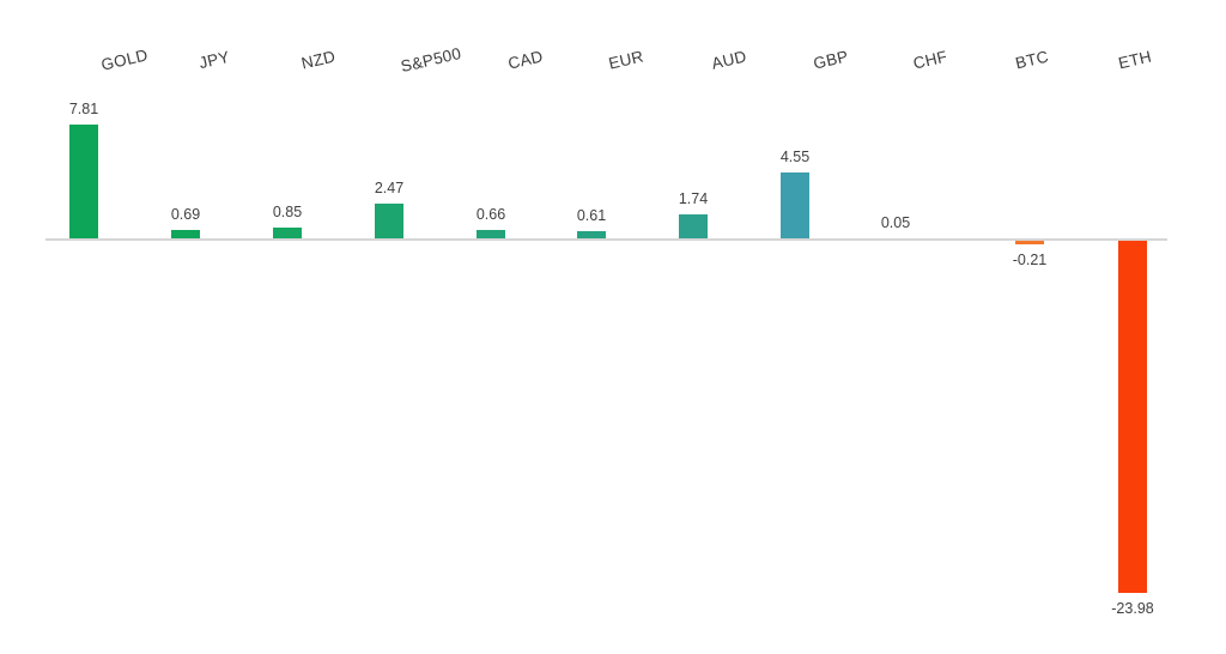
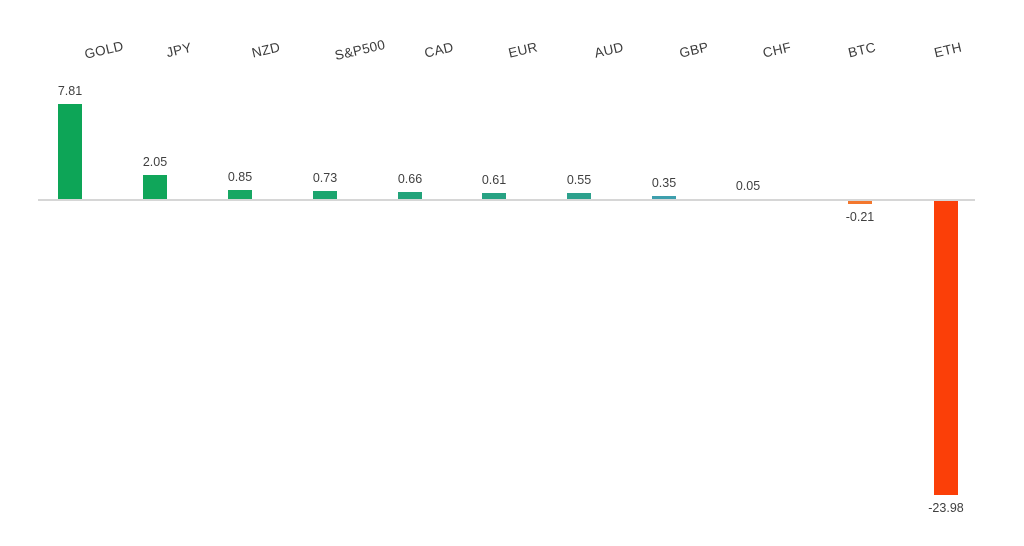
JPY: 0.69 -> 2.05
S&P500: 2.47 -> 0.73
AUD: 1.74 -> 0.55
GBP: 4.55 -> 0.35
